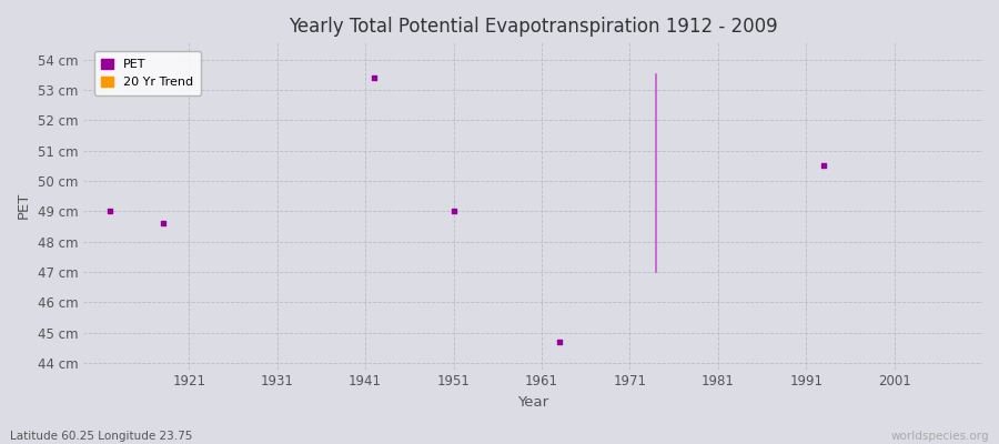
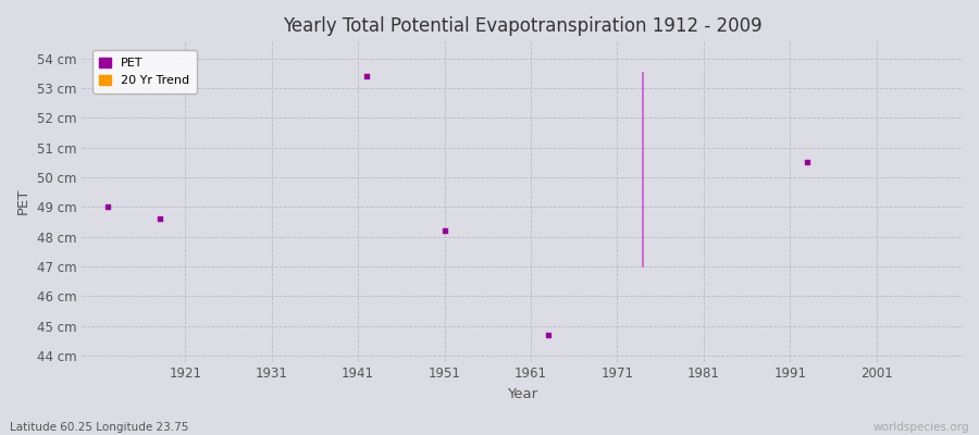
1951: 49.0 cm -> 48.2 cm
